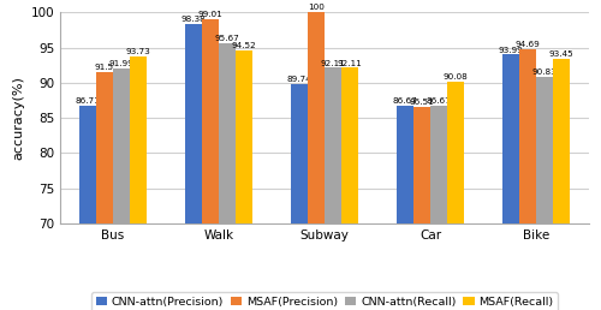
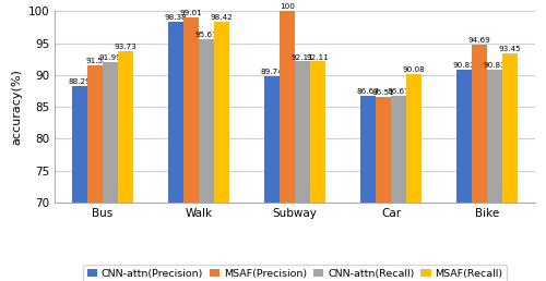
CNN-attn(Precision)/Bus: 86.71 -> 88.29
MSAF(Recall)/Walk: 94.52 -> 98.42
CNN-attn(Precision)/Bike: 93.99 -> 90.83
